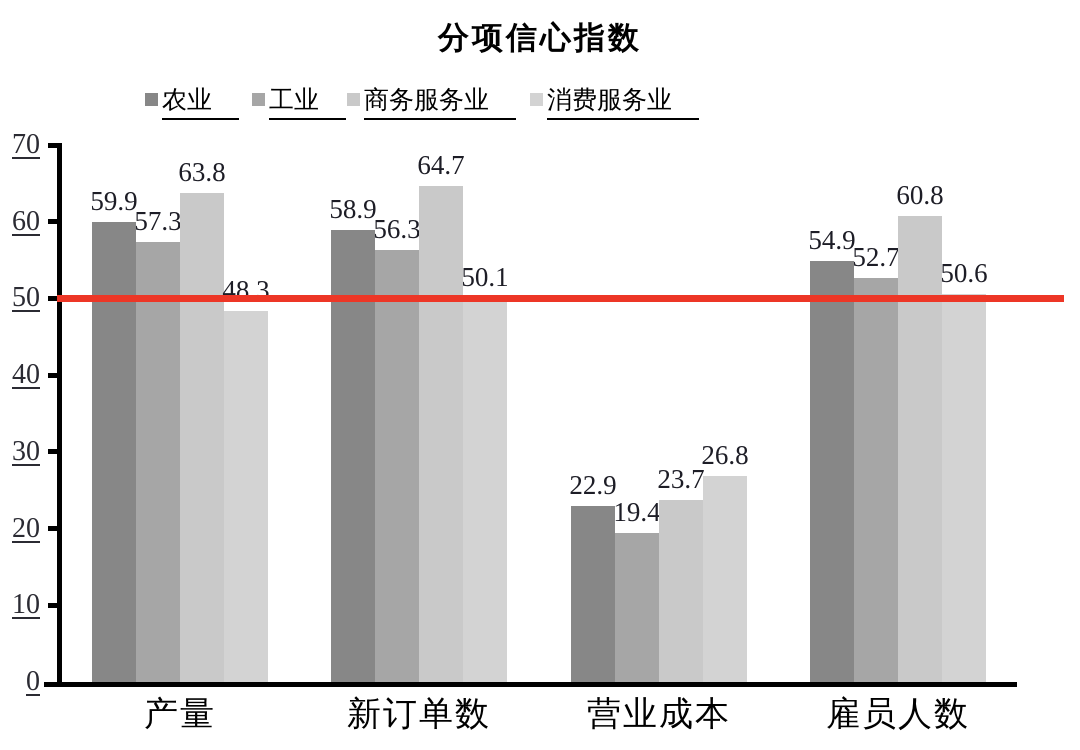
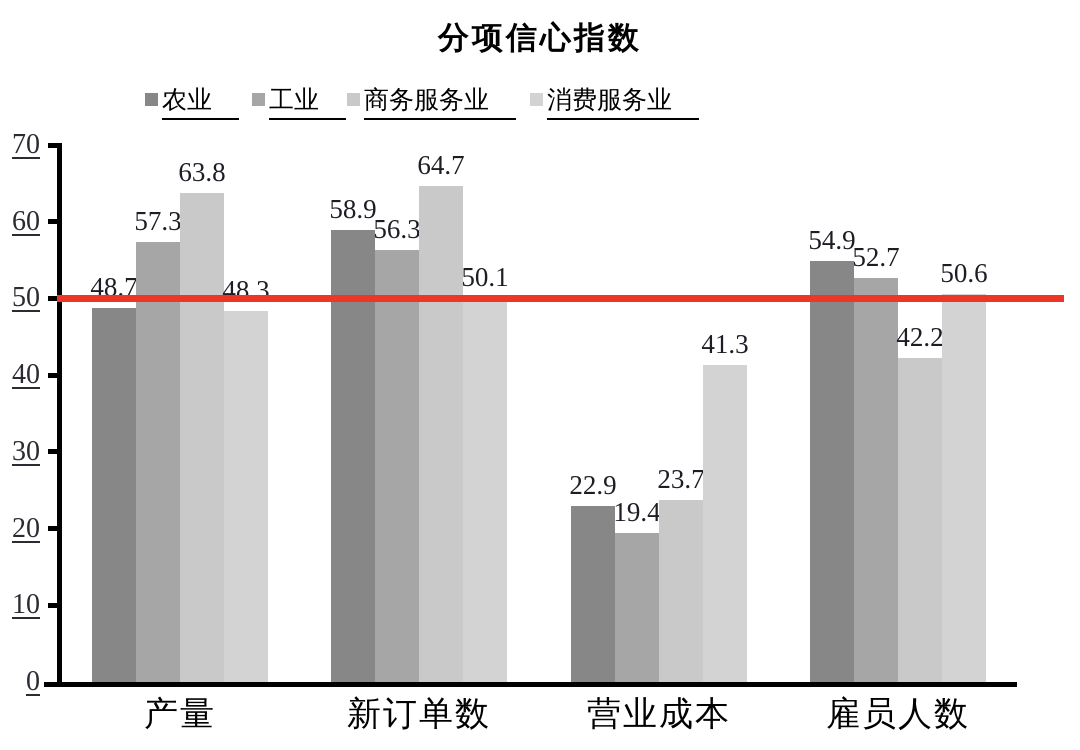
农业/产量: 59.9 -> 48.7
消费服务业/营业成本: 26.8 -> 41.3
商务服务业/雇员人数: 60.8 -> 42.2
